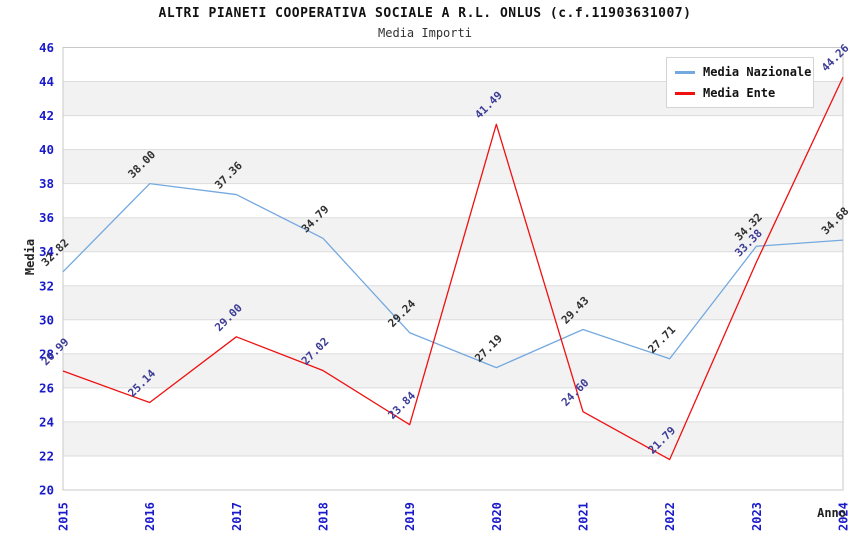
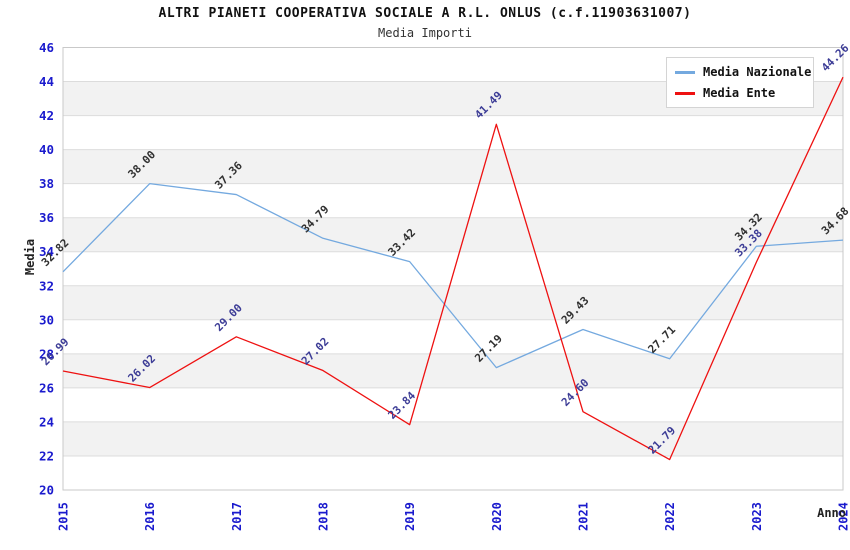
Media Ente/2016: 25.14 -> 26.02
Media Nazionale/2019: 29.24 -> 33.42
